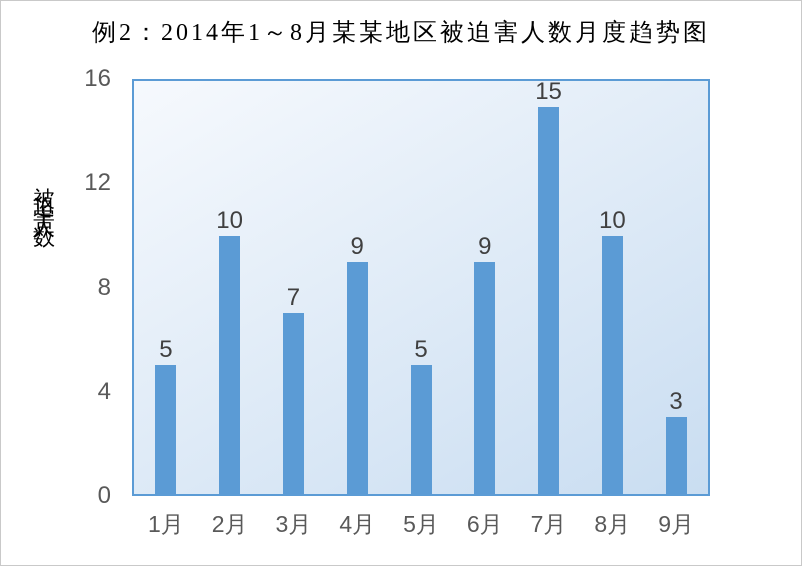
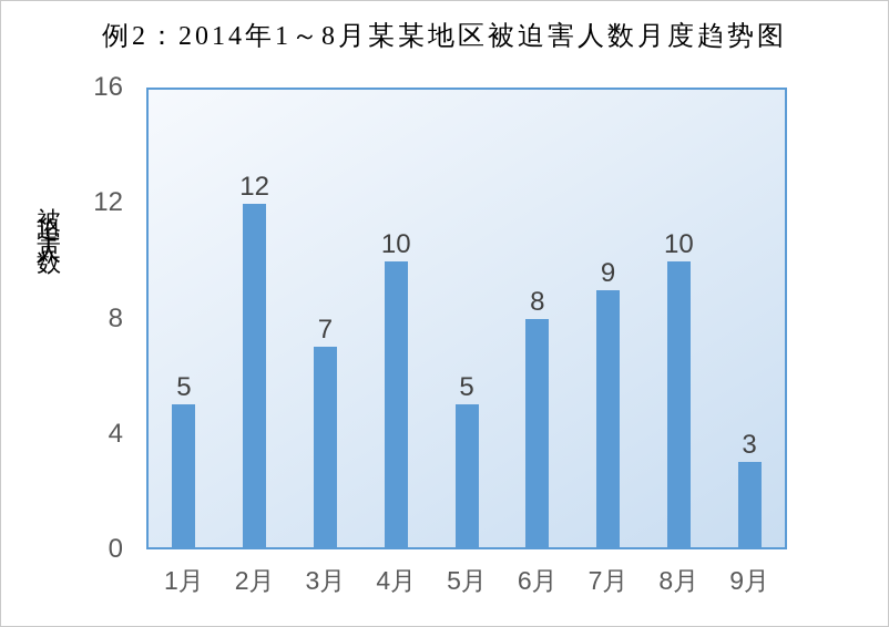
2月: 10 -> 12
4月: 9 -> 10
6月: 9 -> 8
7月: 15 -> 9
